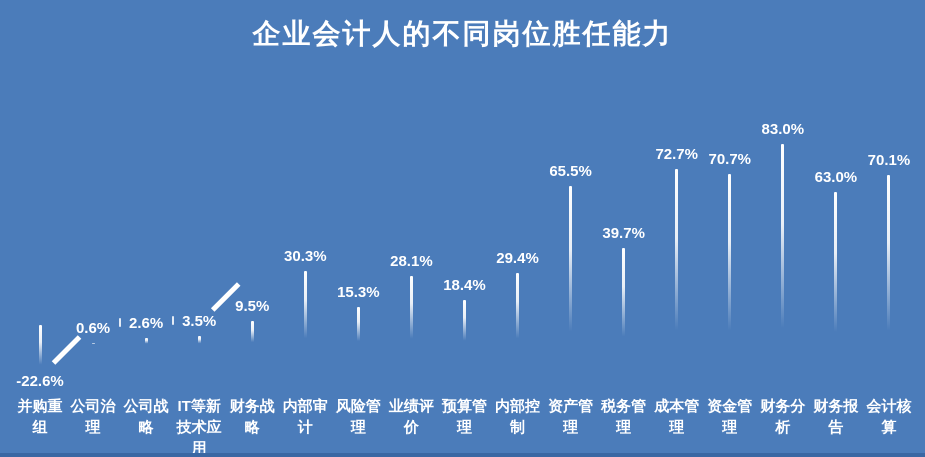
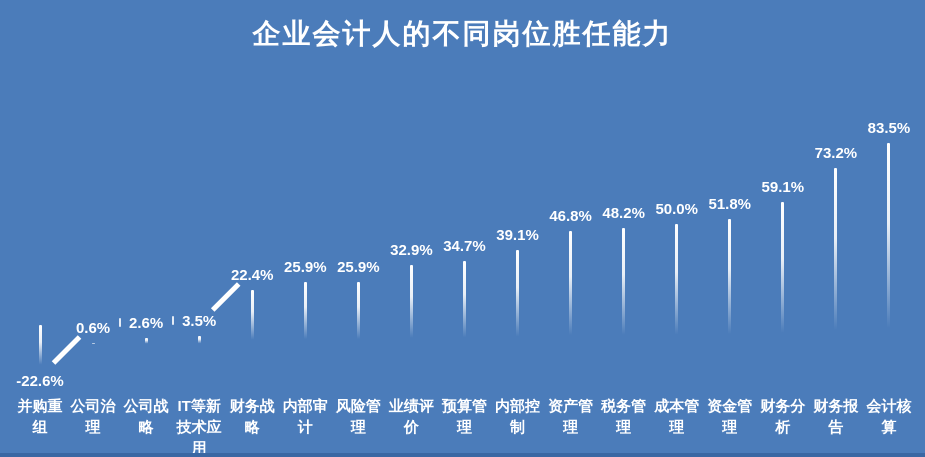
财务战略: 9.5% -> 22.4%
内部审计: 30.3% -> 25.9%
风险管理: 15.3% -> 25.9%
业绩评价: 28.1% -> 32.9%
预算管理: 18.4% -> 34.7%
内部控制: 29.4% -> 39.1%
资产管理: 65.5% -> 46.8%
税务管理: 39.7% -> 48.2%
成本管理: 72.7% -> 50.0%
资金管理: 70.7% -> 51.8%
财务分析: 83.0% -> 59.1%
财务报告: 63.0% -> 73.2%
会计核算: 70.1% -> 83.5%
